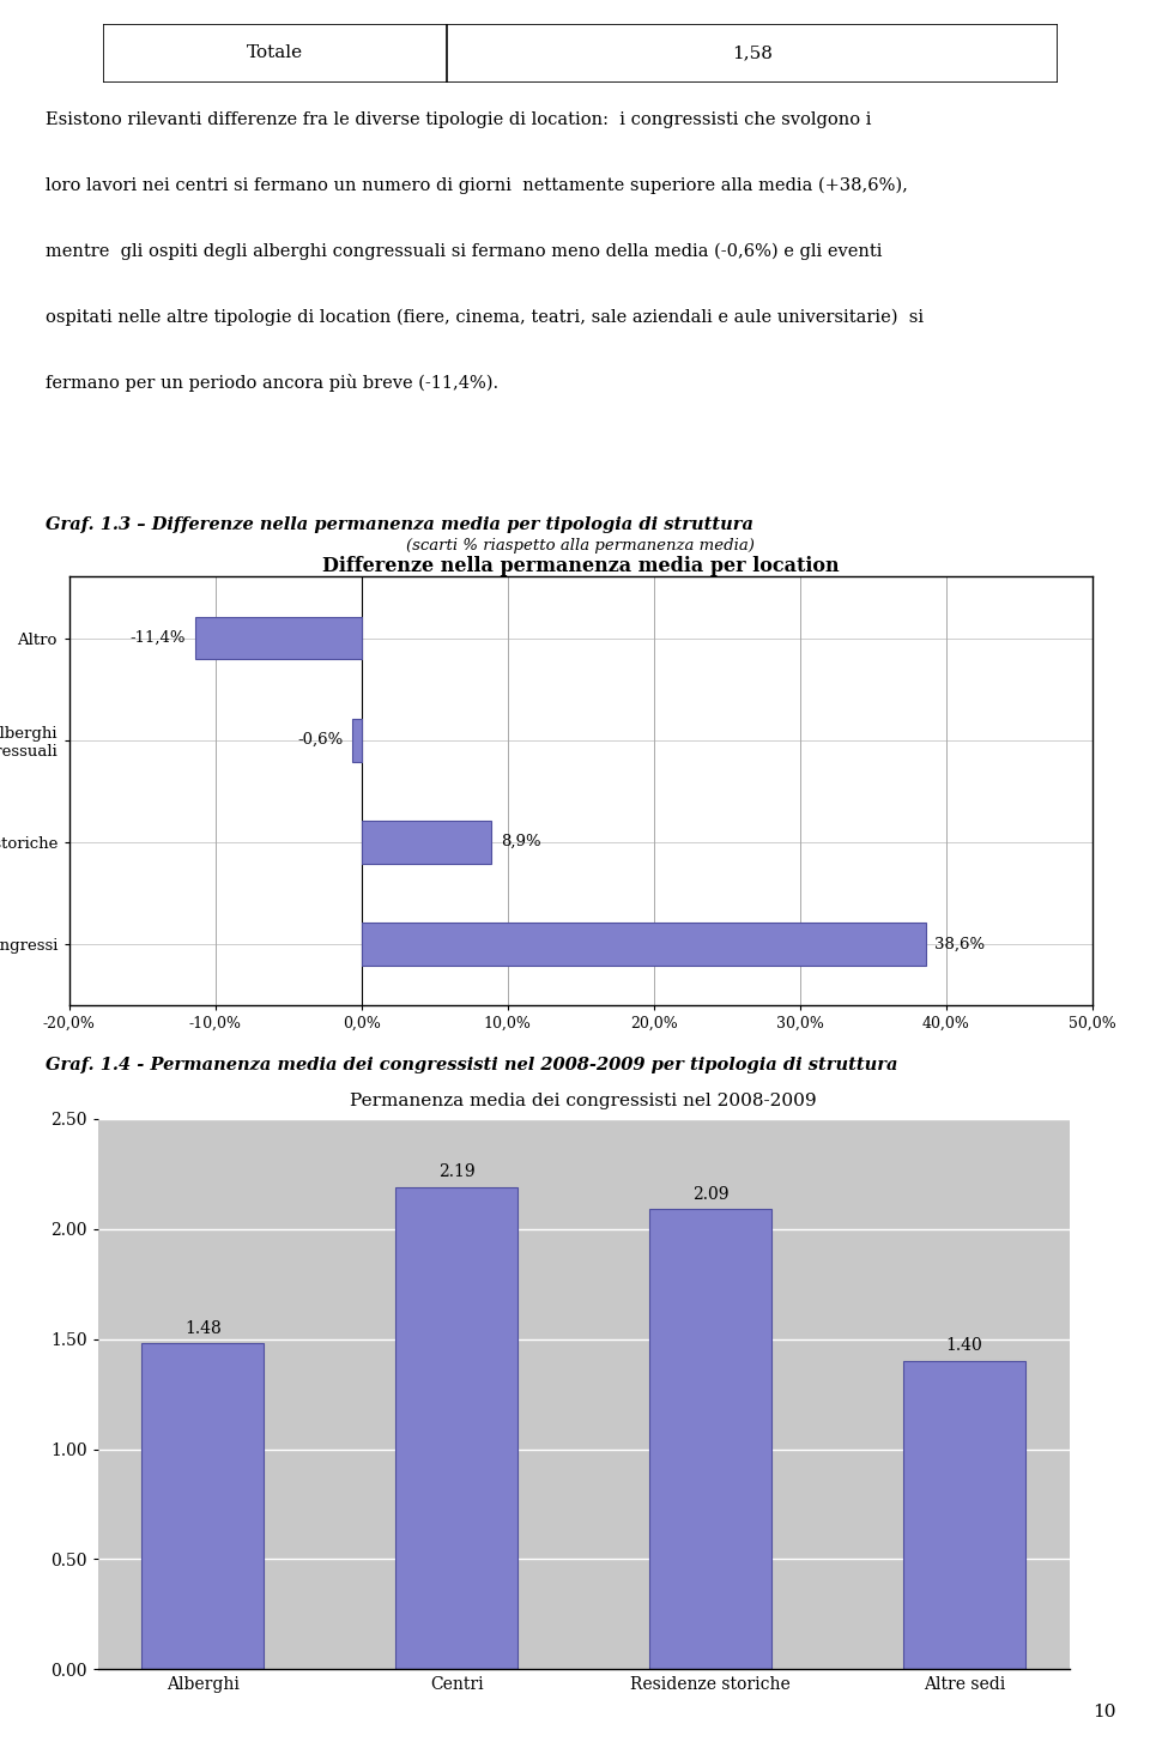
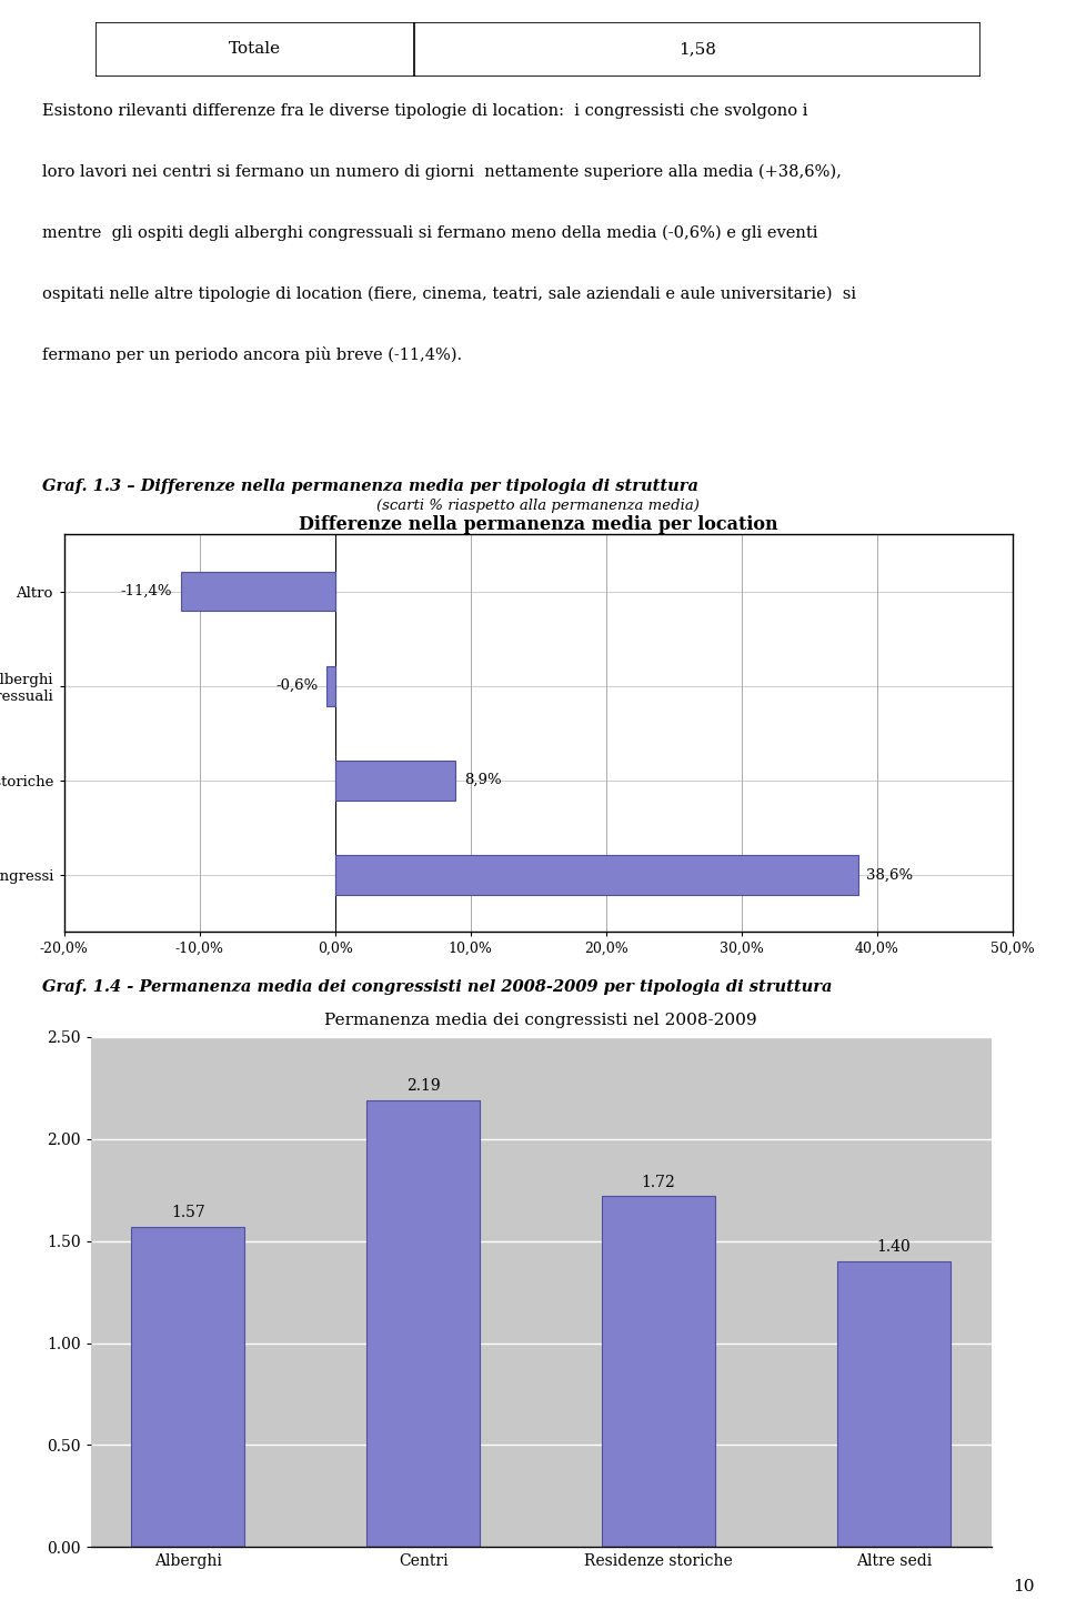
Permanenza media dei congressisti nel 2008-2009/Alberghi: 1.48 -> 1.57
Permanenza media dei congressisti nel 2008-2009/Residenze storiche: 2.09 -> 1.72
